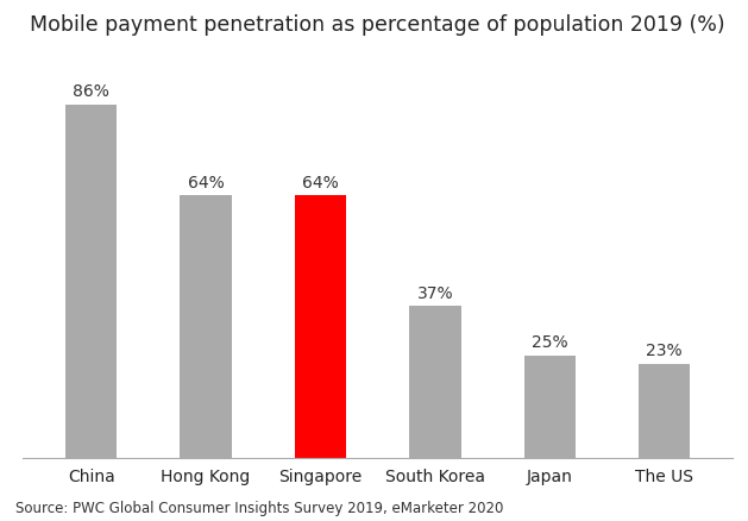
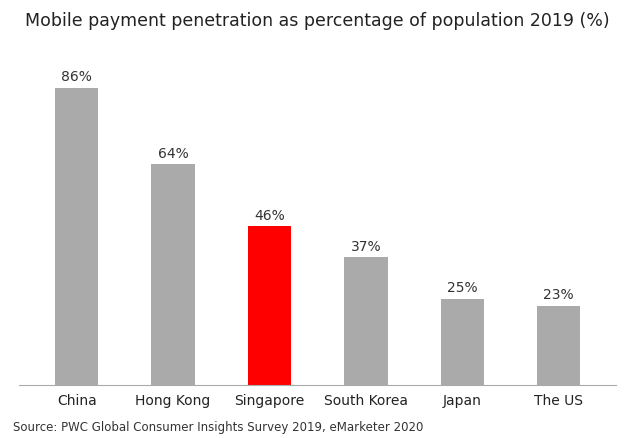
Singapore: 64% -> 46%
